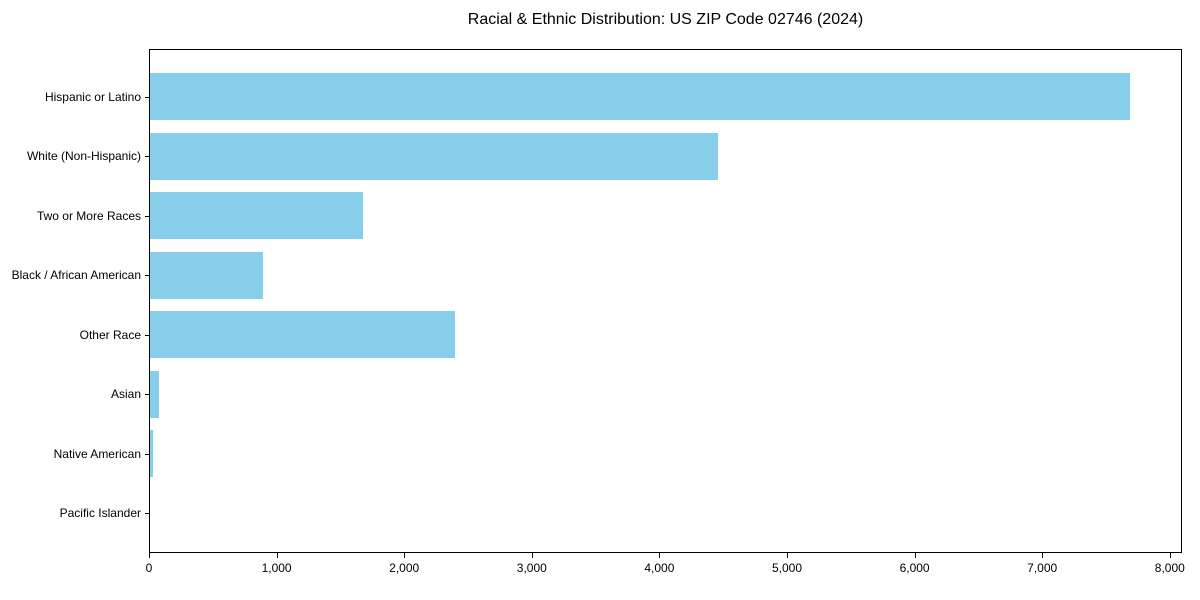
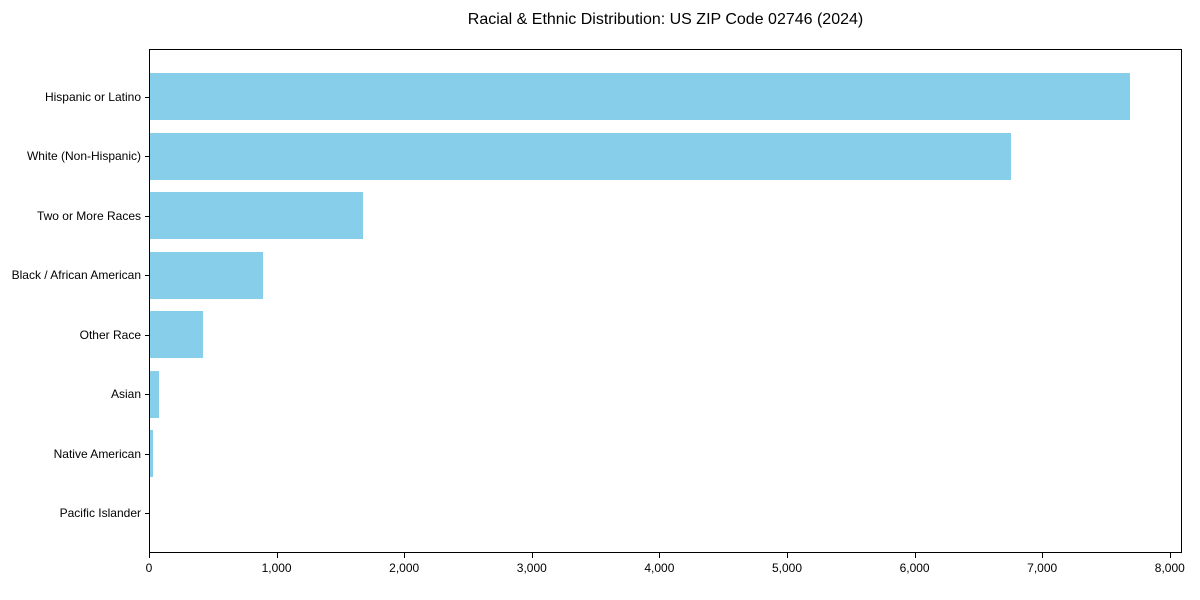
White (Non-Hispanic): 4450 -> 6750
Other Race: 2390 -> 420
